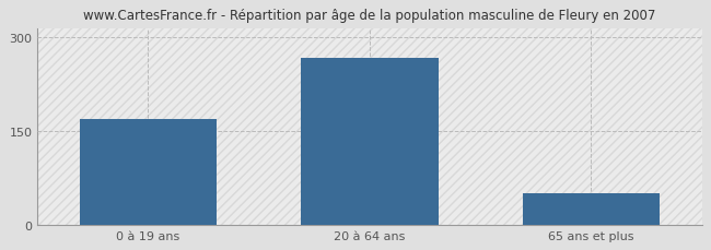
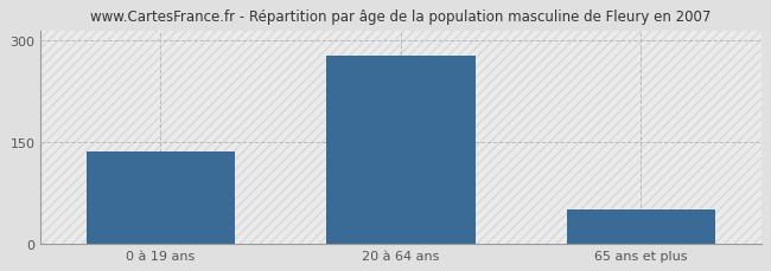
0 à 19 ans: 170 -> 136
20 à 64 ans: 268 -> 278
